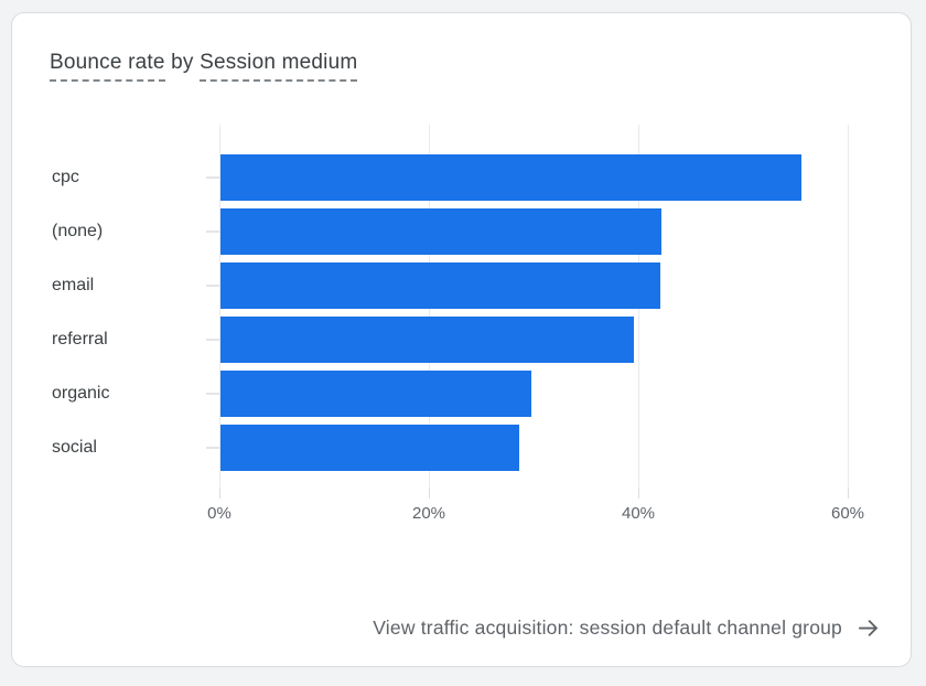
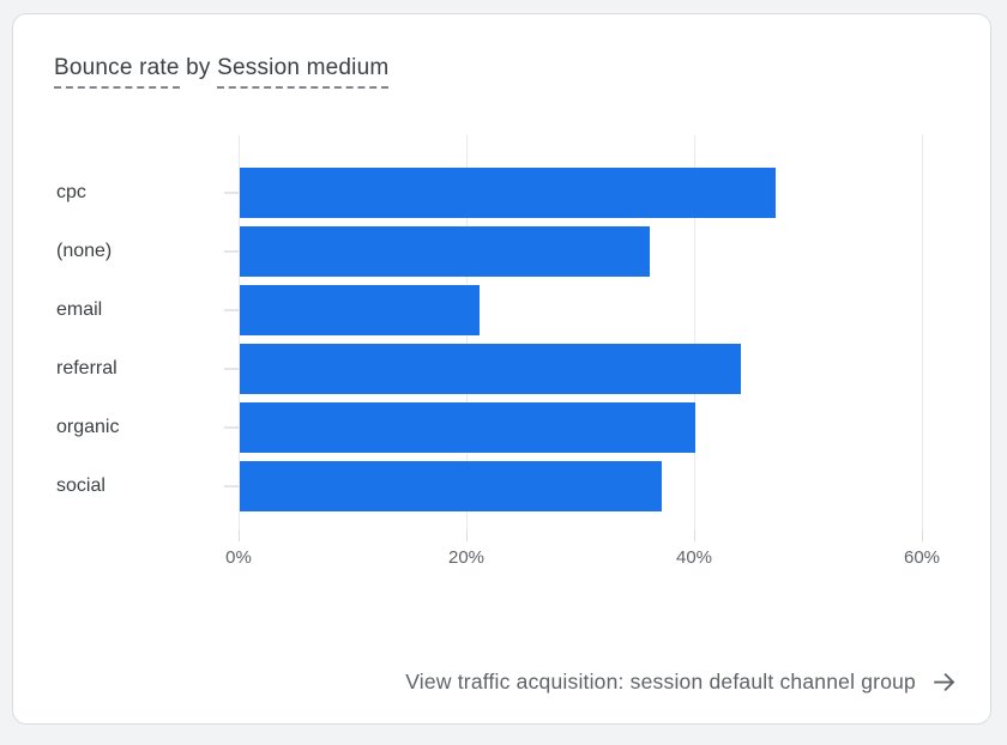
cpc: 56% -> 47%
(none): 42% -> 36%
email: 42% -> 21%
referral: 40% -> 44%
organic: 30% -> 40%
social: 28% -> 37%
